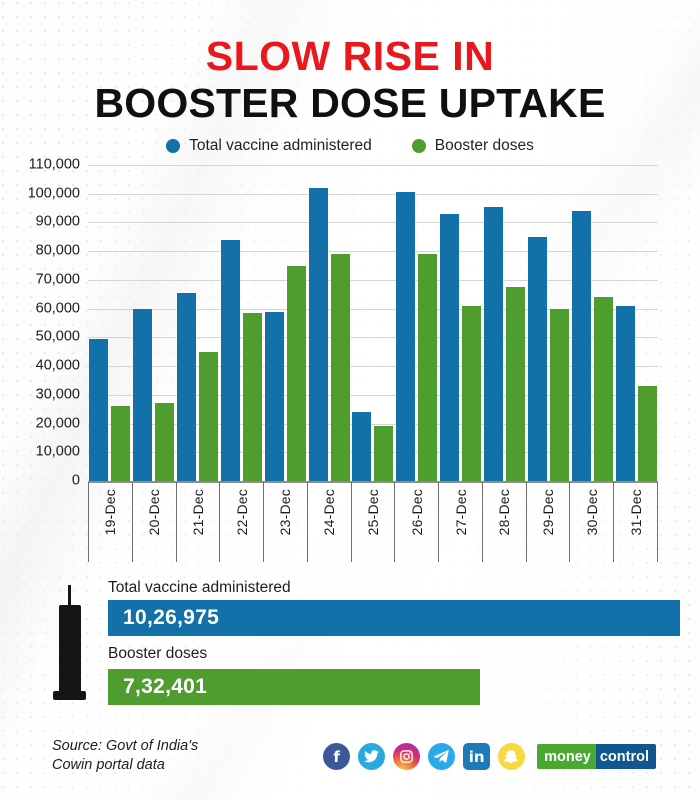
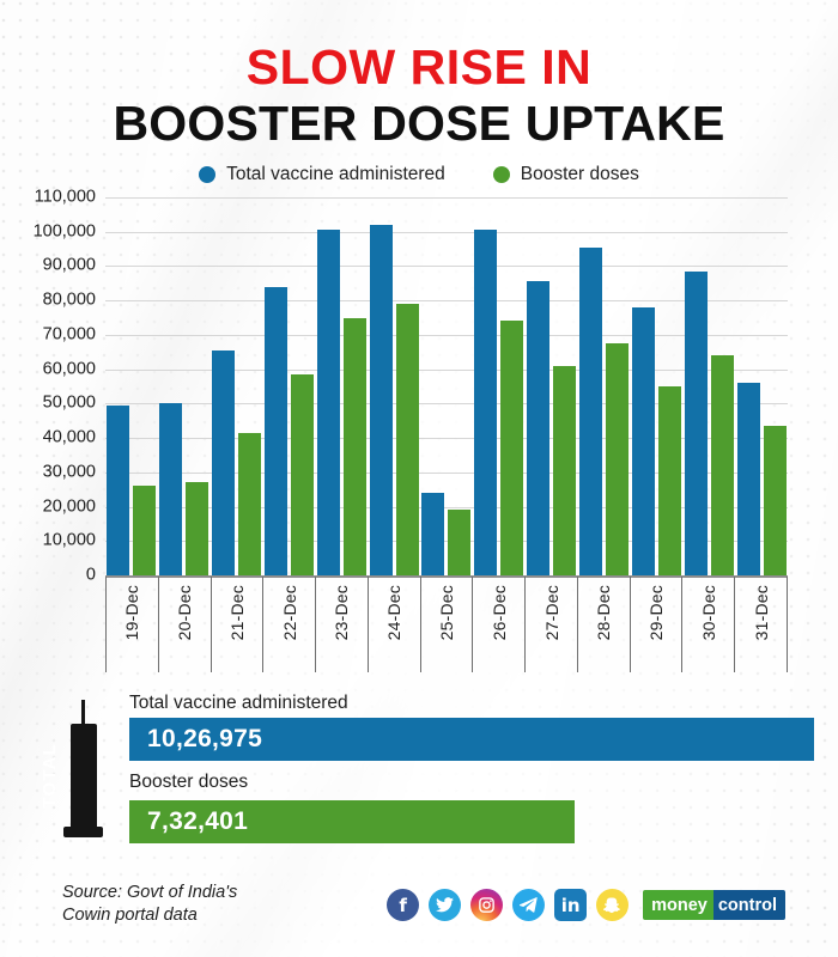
Total vaccine administered/20-Dec: 60000 -> 50000
Booster doses/21-Dec: 45000 -> 42000
Total vaccine administered/23-Dec: 59000 -> 100000
Booster doses/26-Dec: 79000 -> 74000
Total vaccine administered/27-Dec: 93000 -> 86000
Total vaccine administered/29-Dec: 85000 -> 78000
Booster doses/29-Dec: 60000 -> 55000
Total vaccine administered/30-Dec: 94000 -> 88000
Total vaccine administered/31-Dec: 61000 -> 56000
Booster doses/31-Dec: 33000 -> 44000
